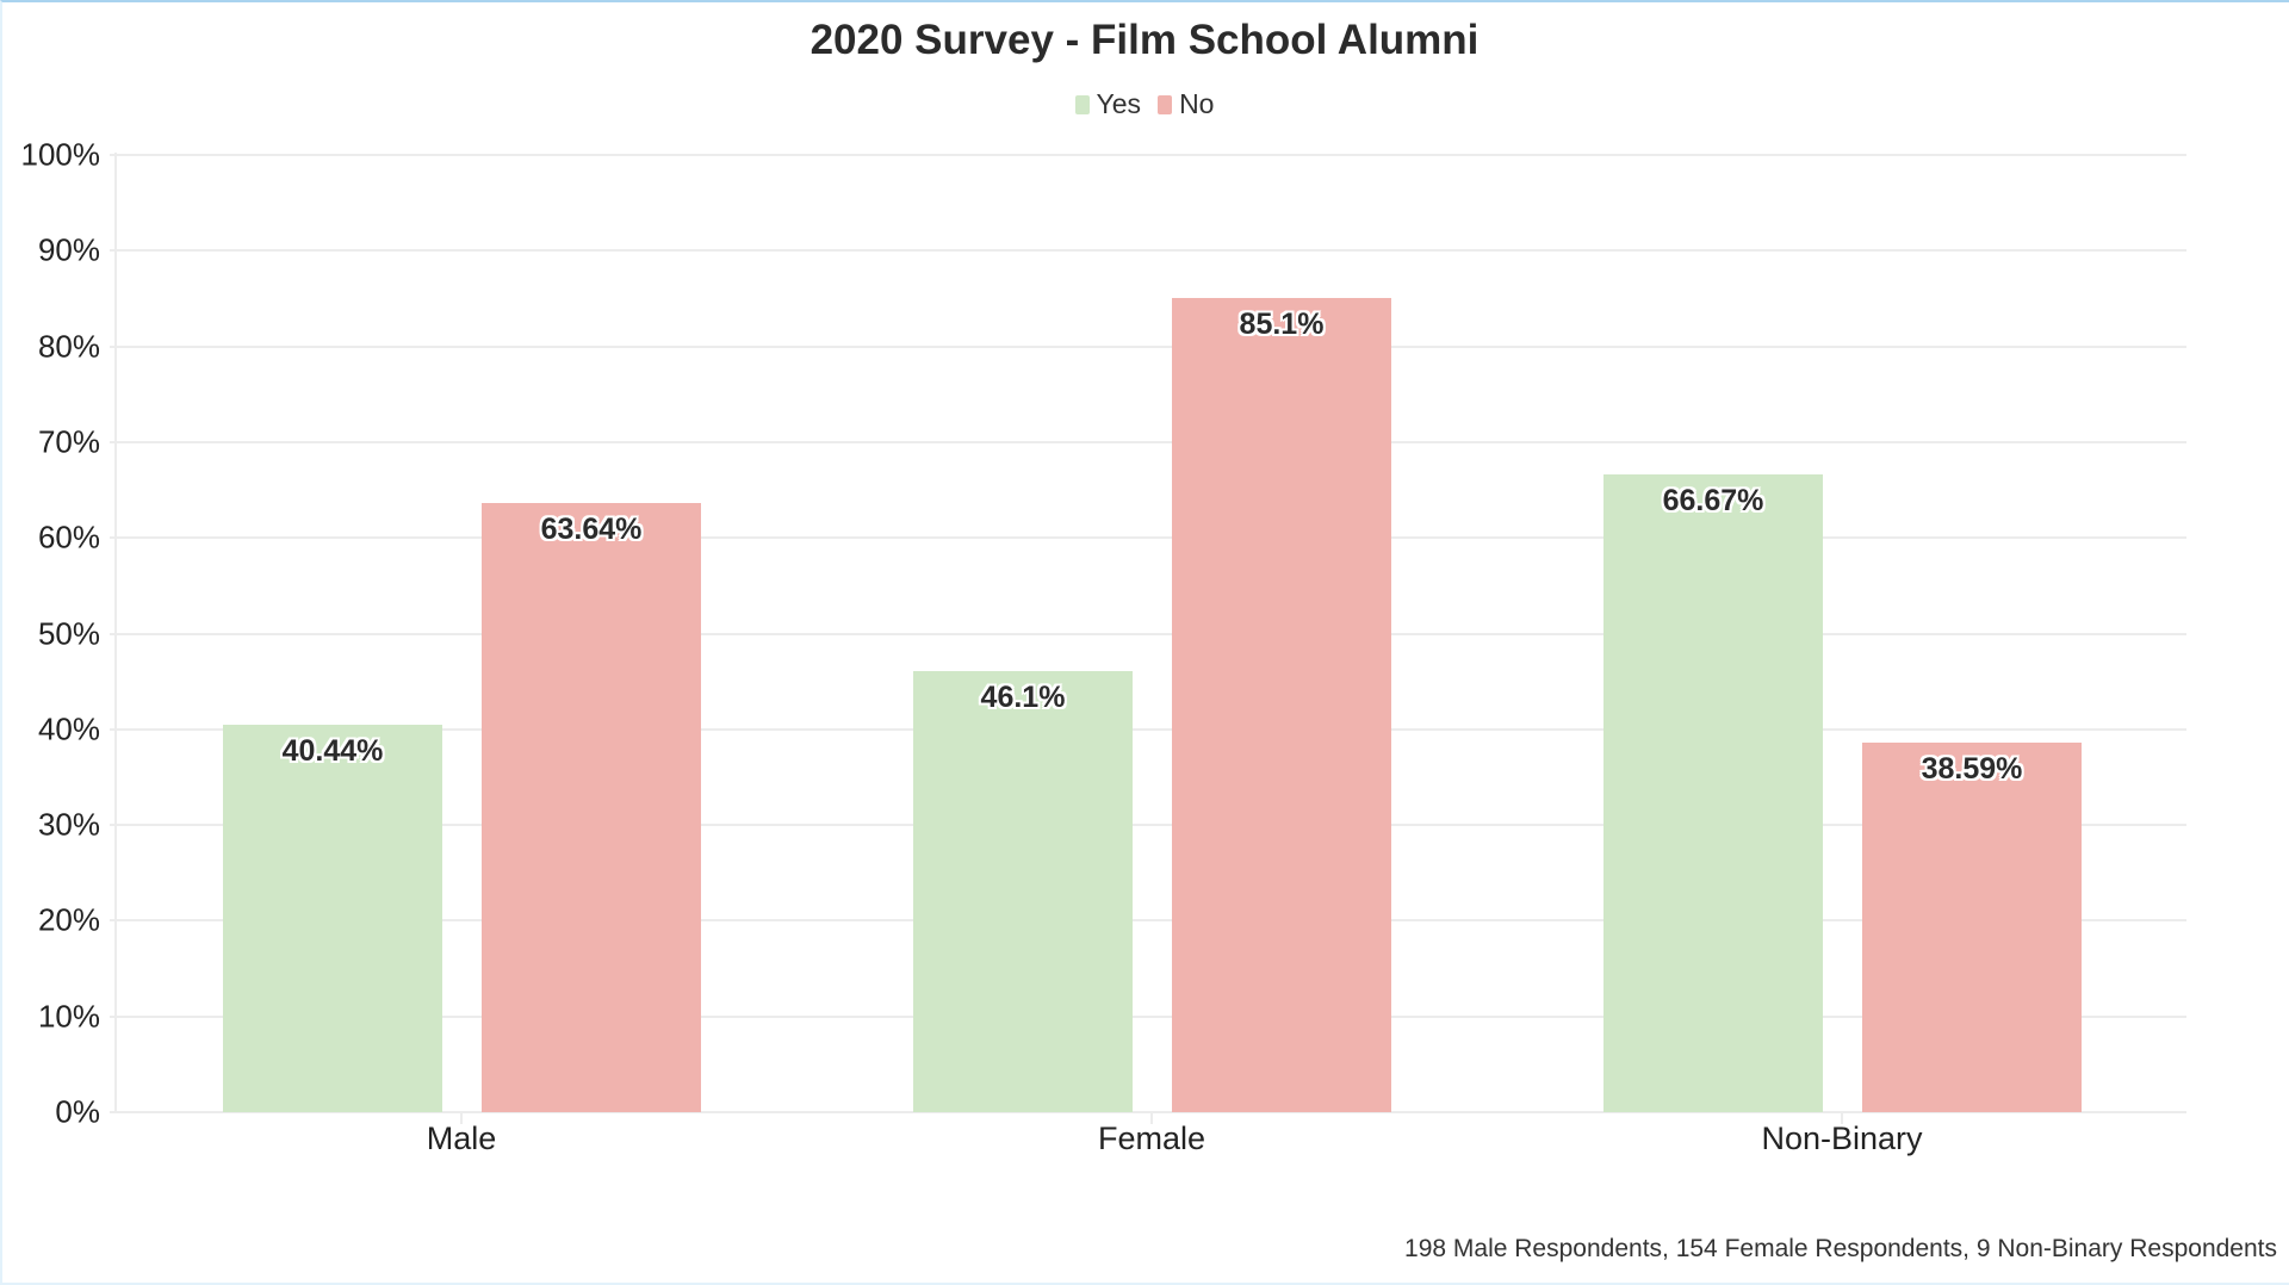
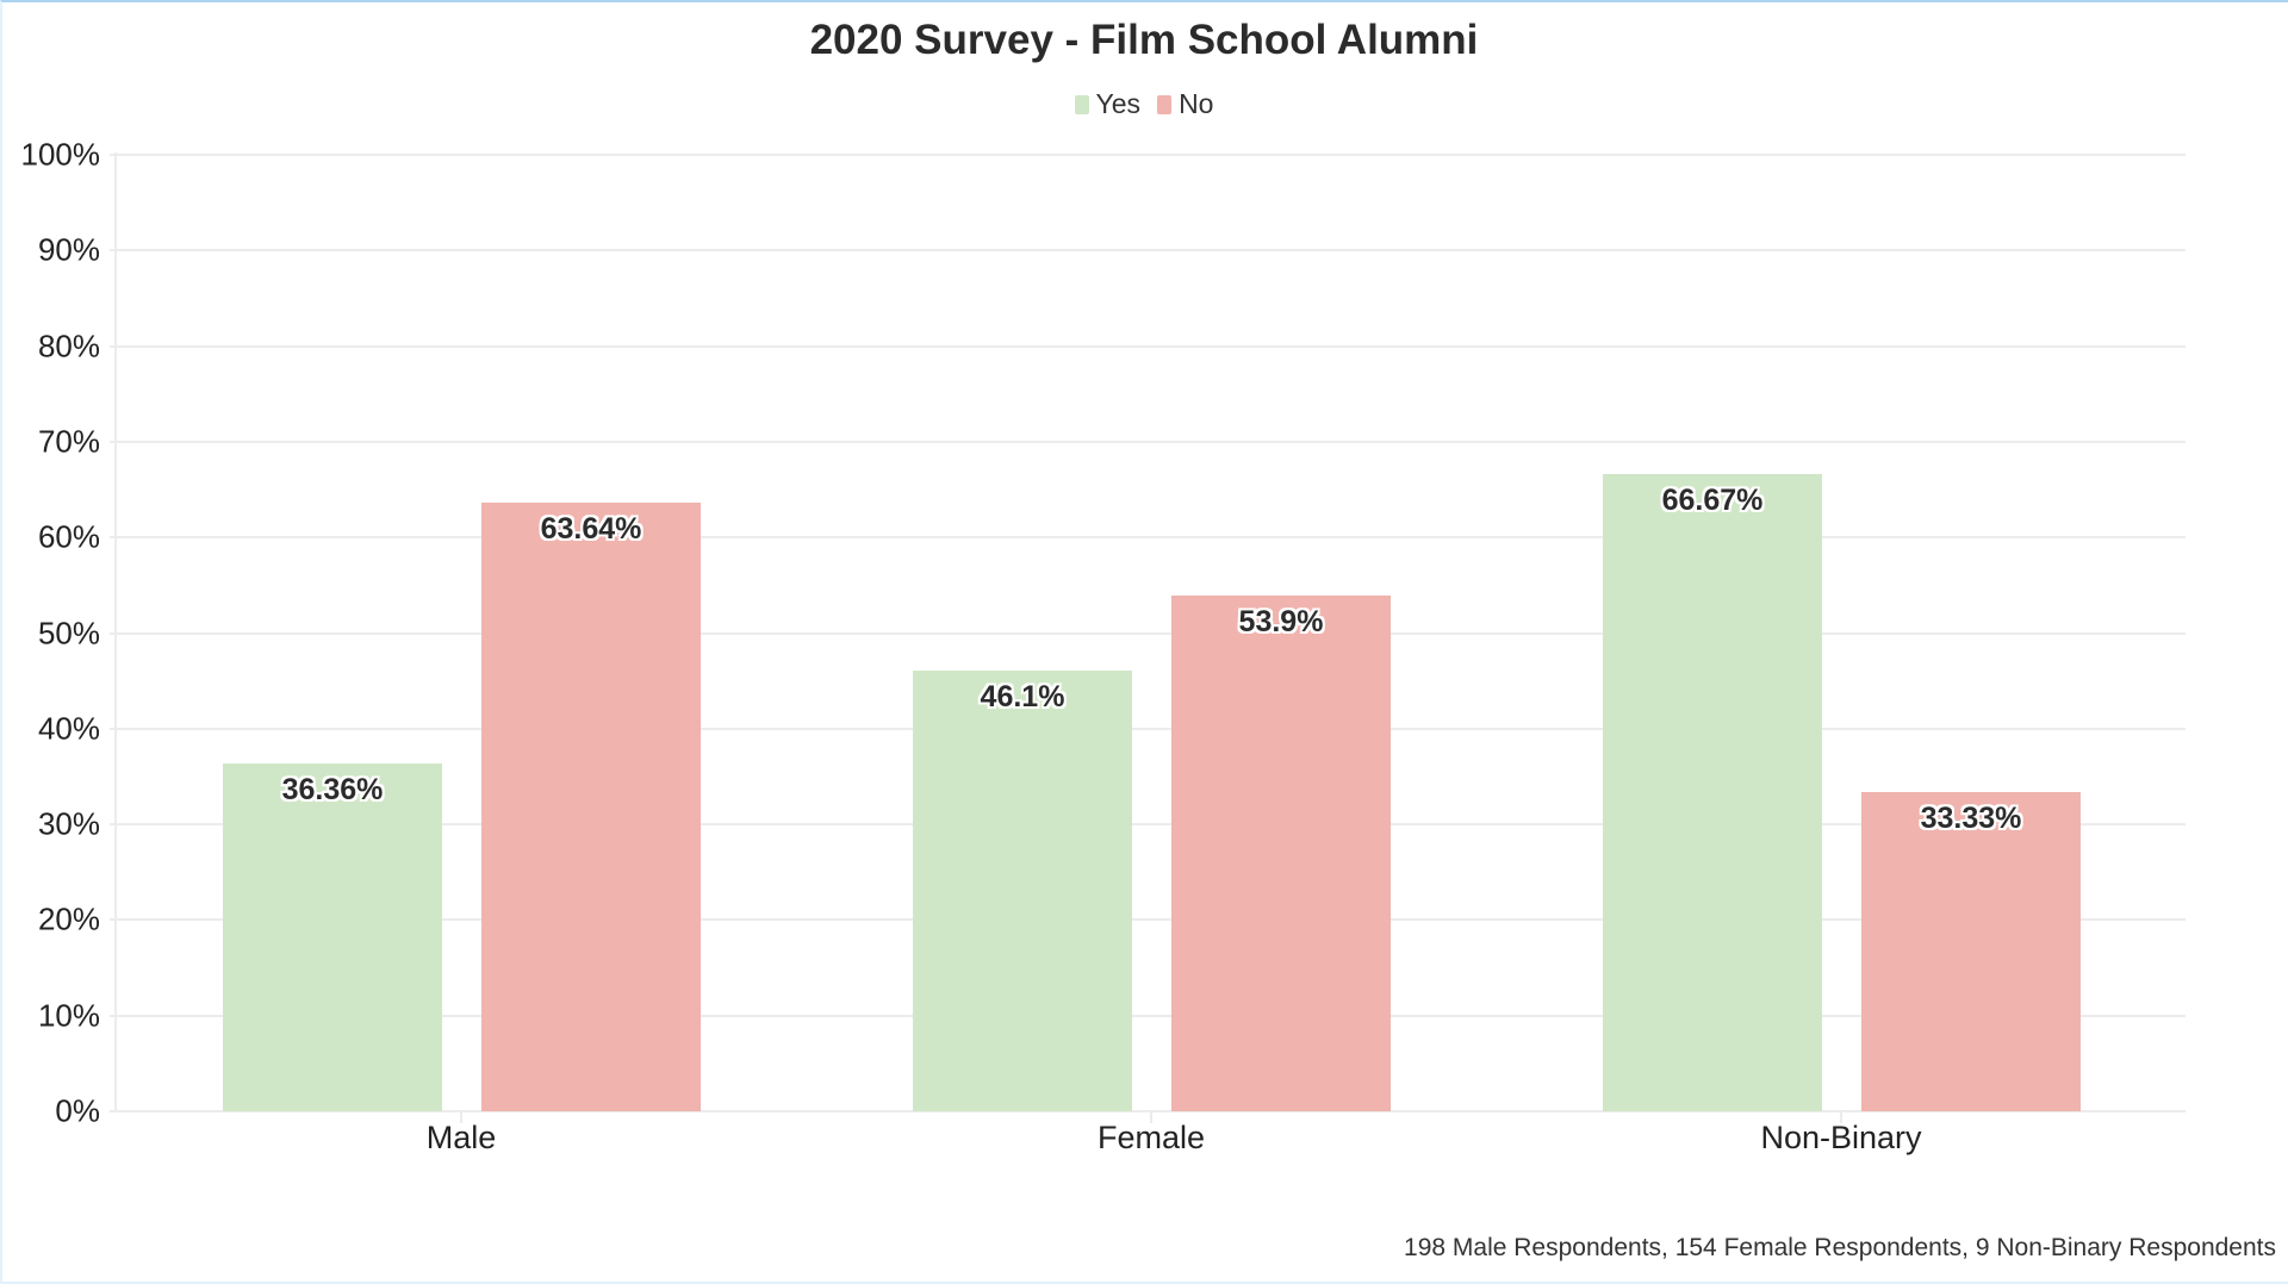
Yes/Male: 40.44% -> 36.36%
No/Female: 85.1% -> 53.9%
No/Non-Binary: 38.59% -> 33.33%
